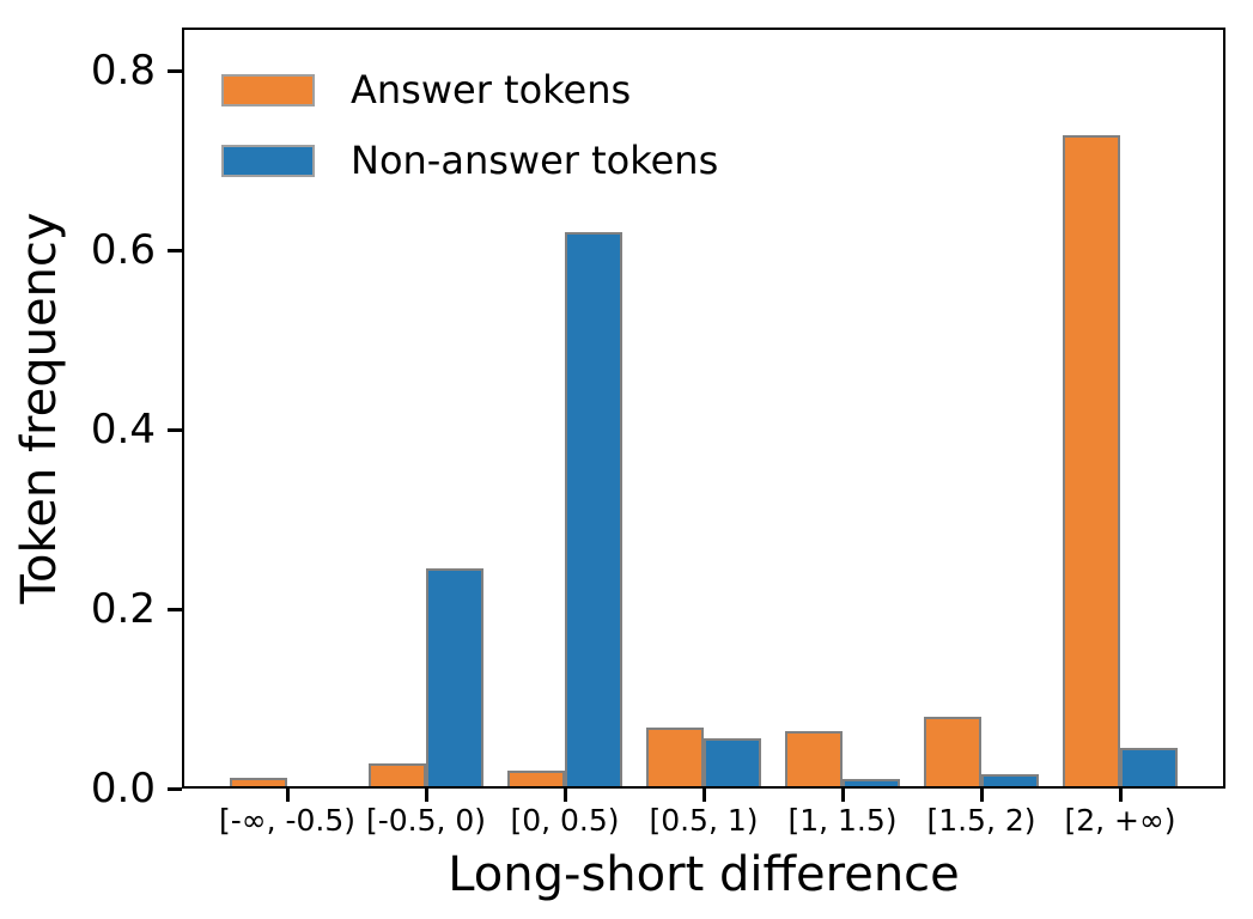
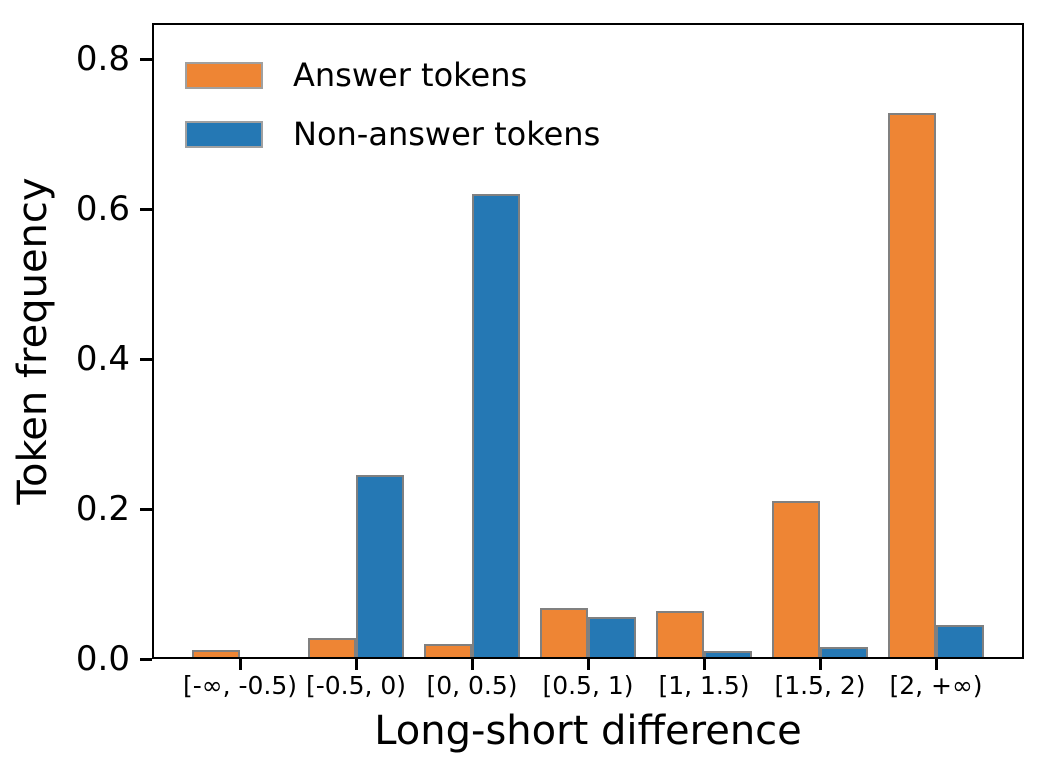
Answer tokens/[1.5, 2): 0.08 -> 0.21
